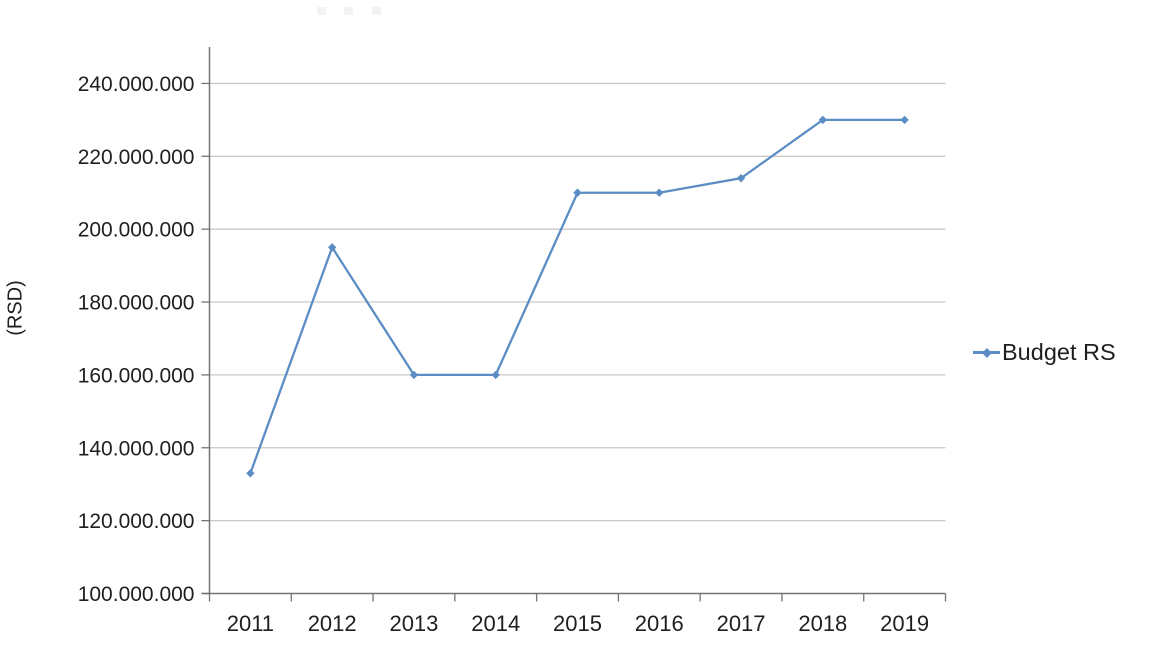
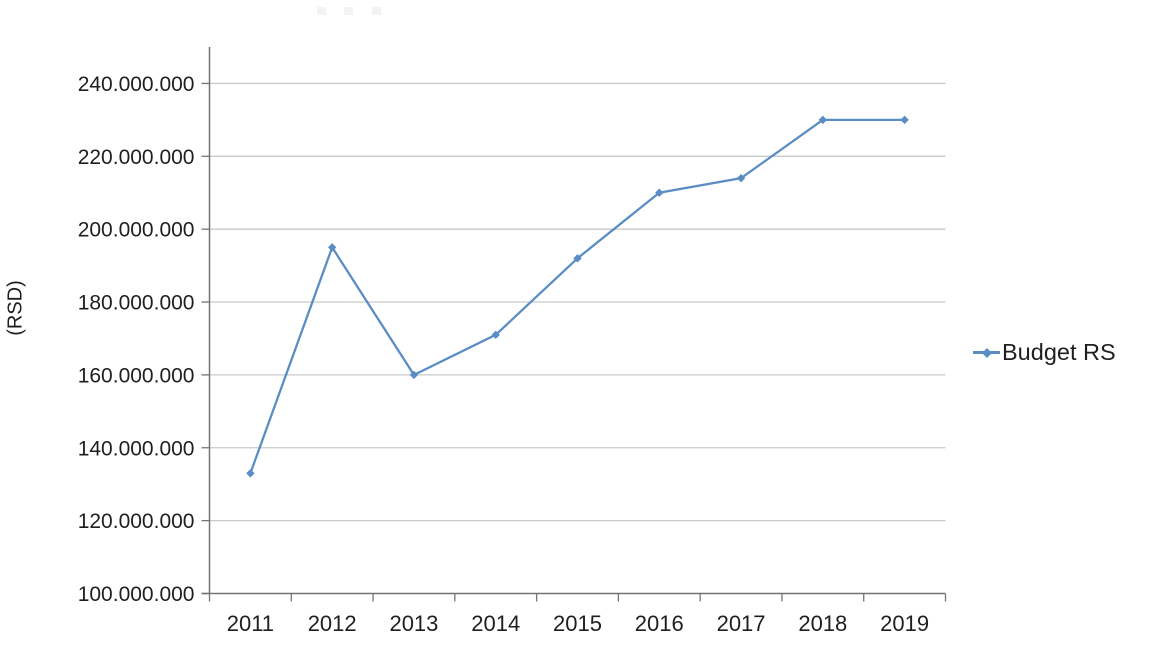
2014: 160000000 -> 171000000
2015: 210000000 -> 192000000
